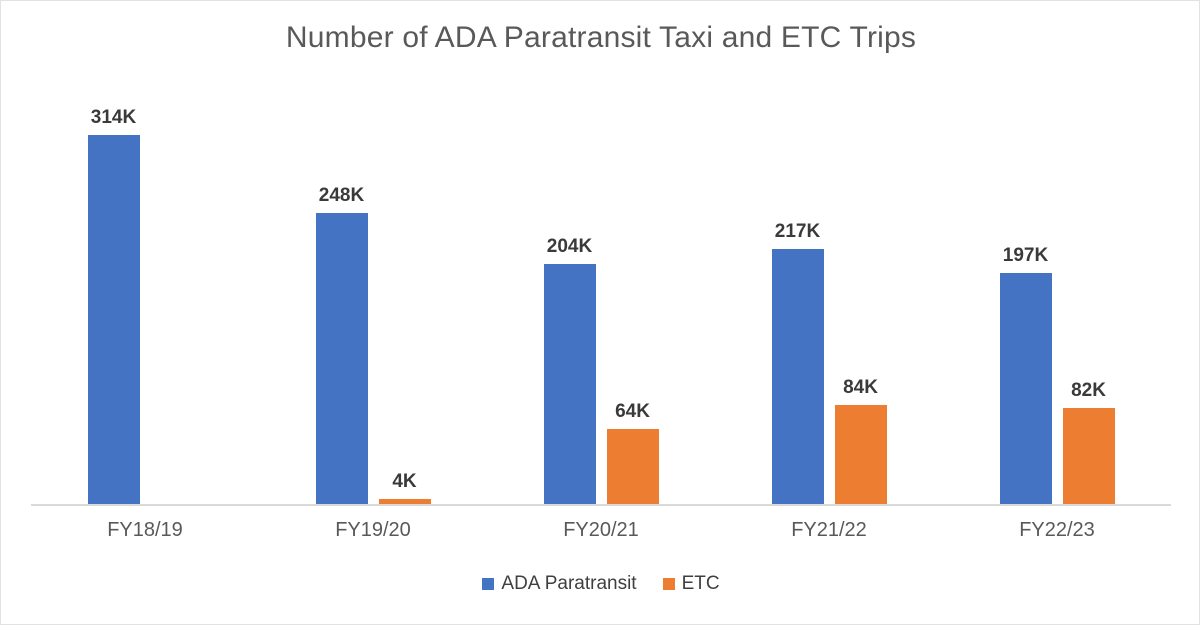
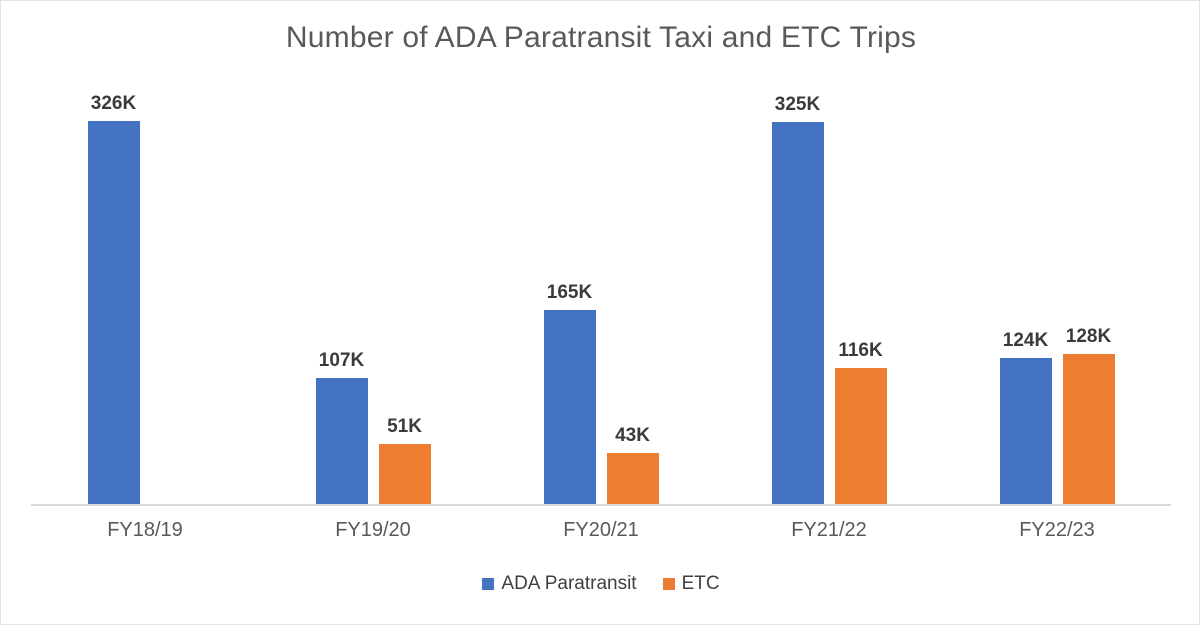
ADA Paratransit/FY18/19: 314K -> 326K
ADA Paratransit/FY19/20: 248K -> 107K
ETC/FY19/20: 4K -> 51K
ADA Paratransit/FY20/21: 204K -> 165K
ETC/FY20/21: 64K -> 43K
ADA Paratransit/FY21/22: 217K -> 325K
ETC/FY21/22: 84K -> 116K
ADA Paratransit/FY22/23: 197K -> 124K
ETC/FY22/23: 82K -> 128K
